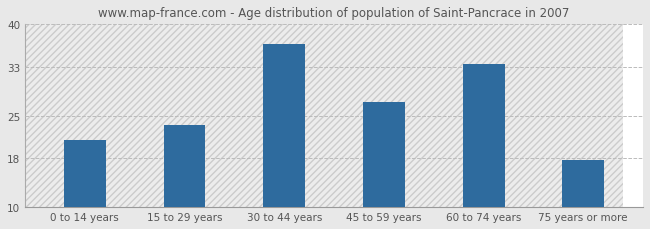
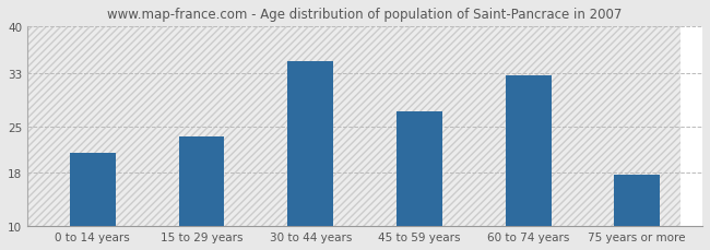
30 to 44 years: 36.8 -> 34.8
60 to 74 years: 33.5 -> 32.6
